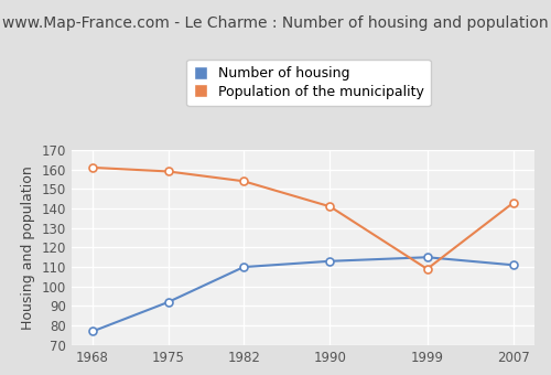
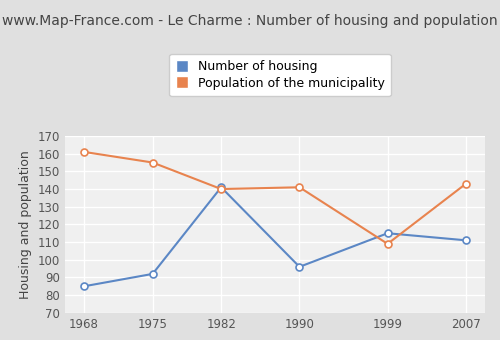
Number of housing/1968: 77 -> 85
Population of the municipality/1975: 159 -> 155
Number of housing/1982: 110 -> 141
Population of the municipality/1982: 154 -> 140
Number of housing/1990: 113 -> 96
